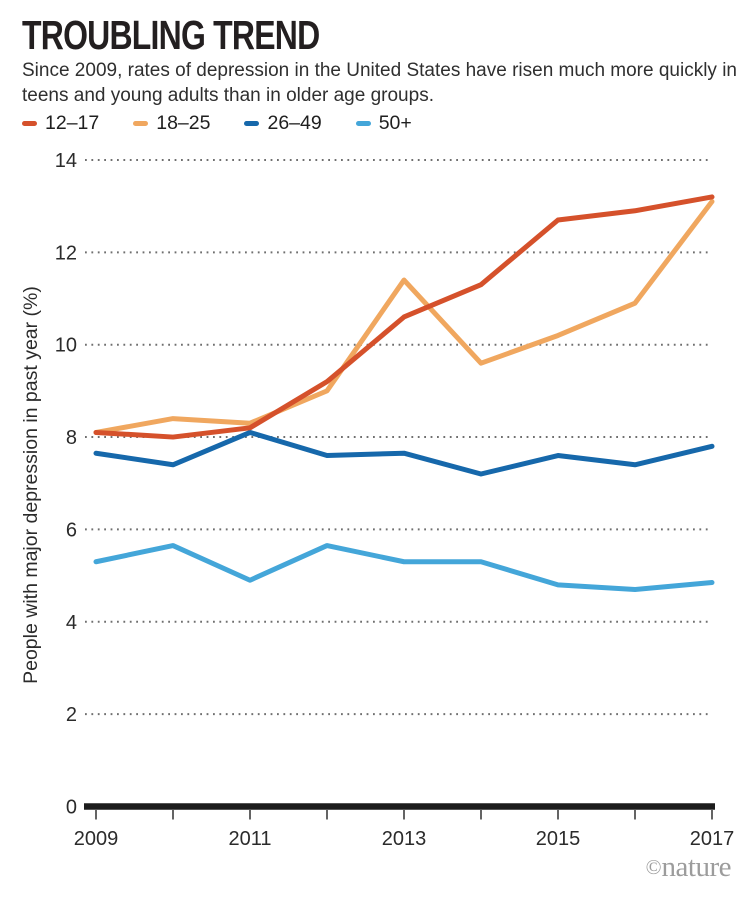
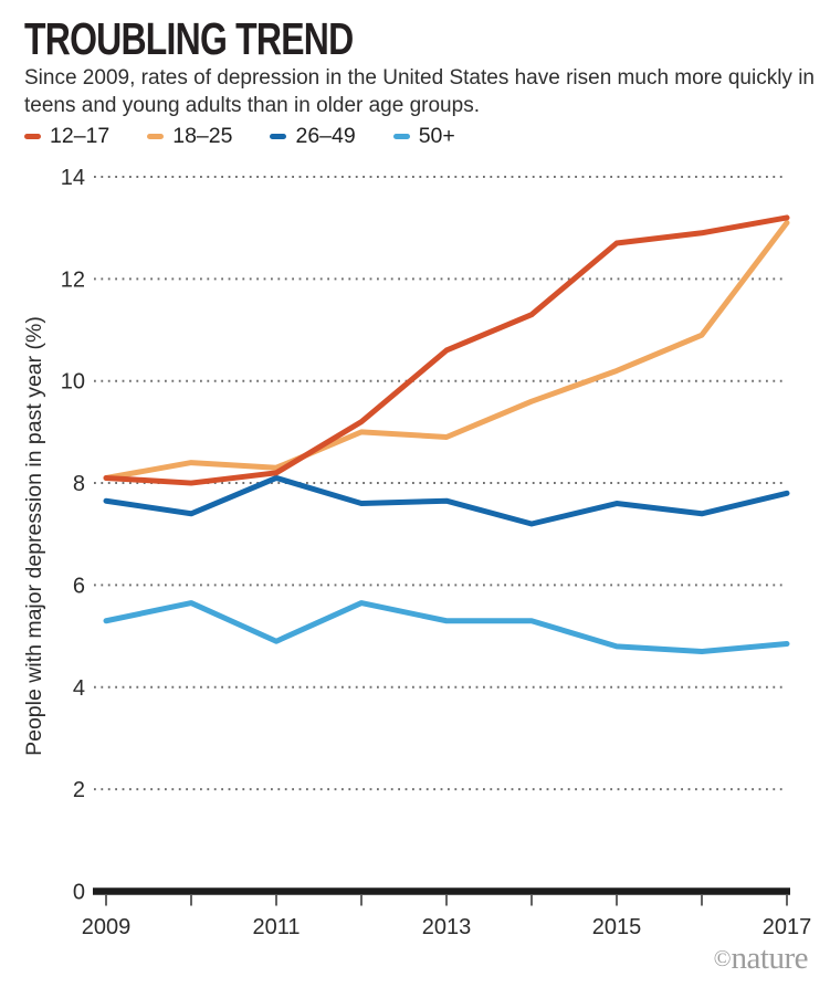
18–25/2013: 11.4 -> 8.9
